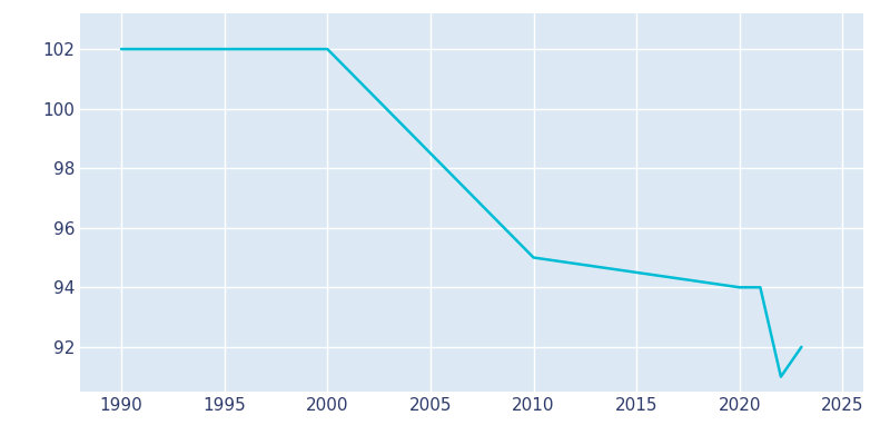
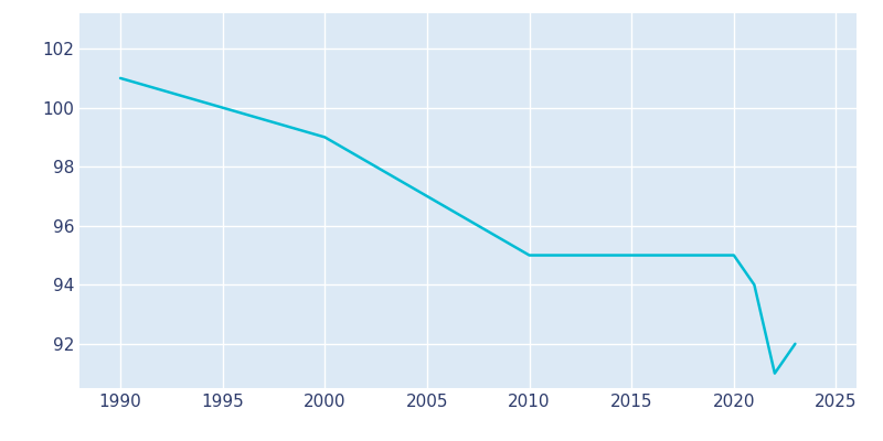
1990: 102 -> 101
2000: 102 -> 99
2020: 94 -> 95
